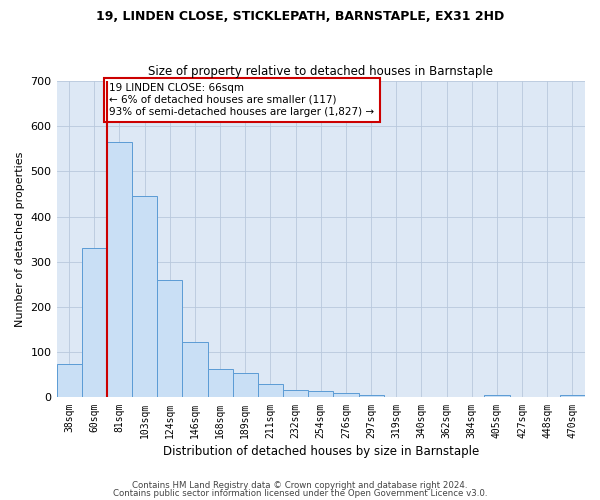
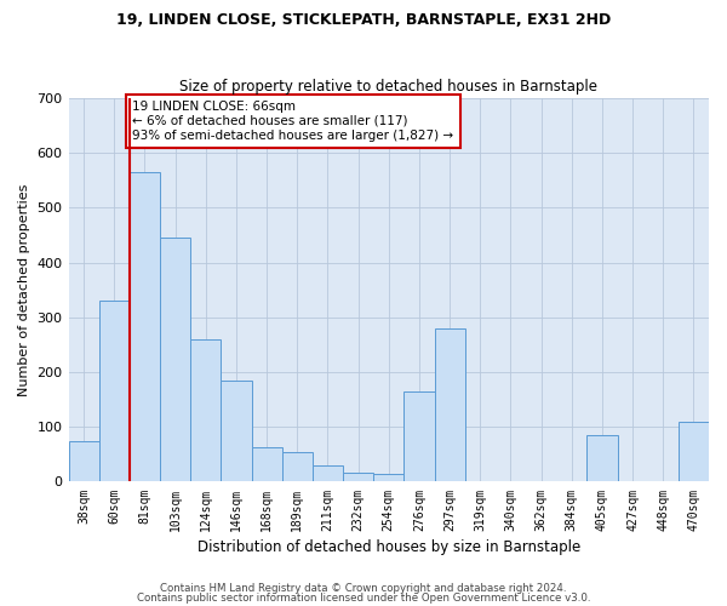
146sqm: 122 -> 185
276sqm: 10 -> 165
297sqm: 5 -> 280
405sqm: 5 -> 85
470sqm: 5 -> 110
